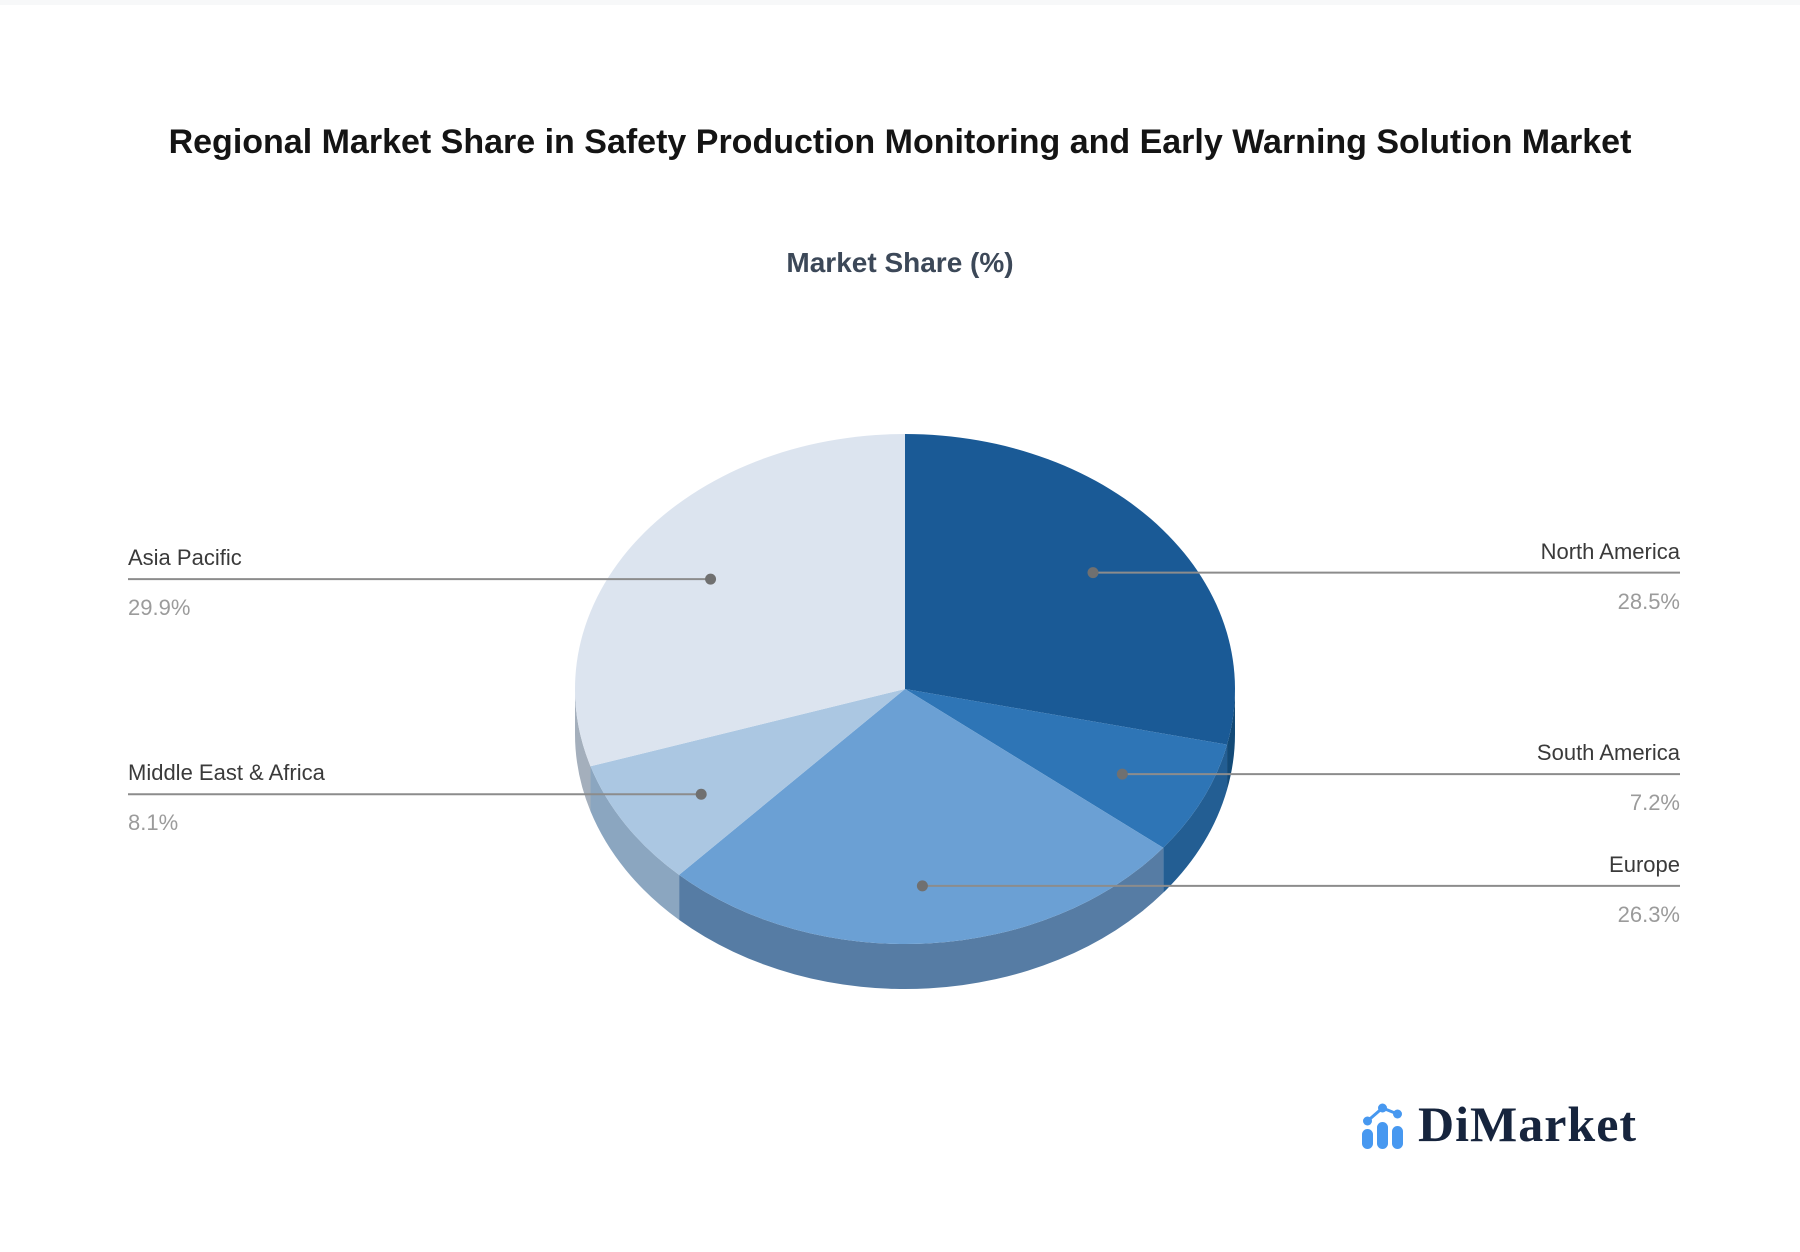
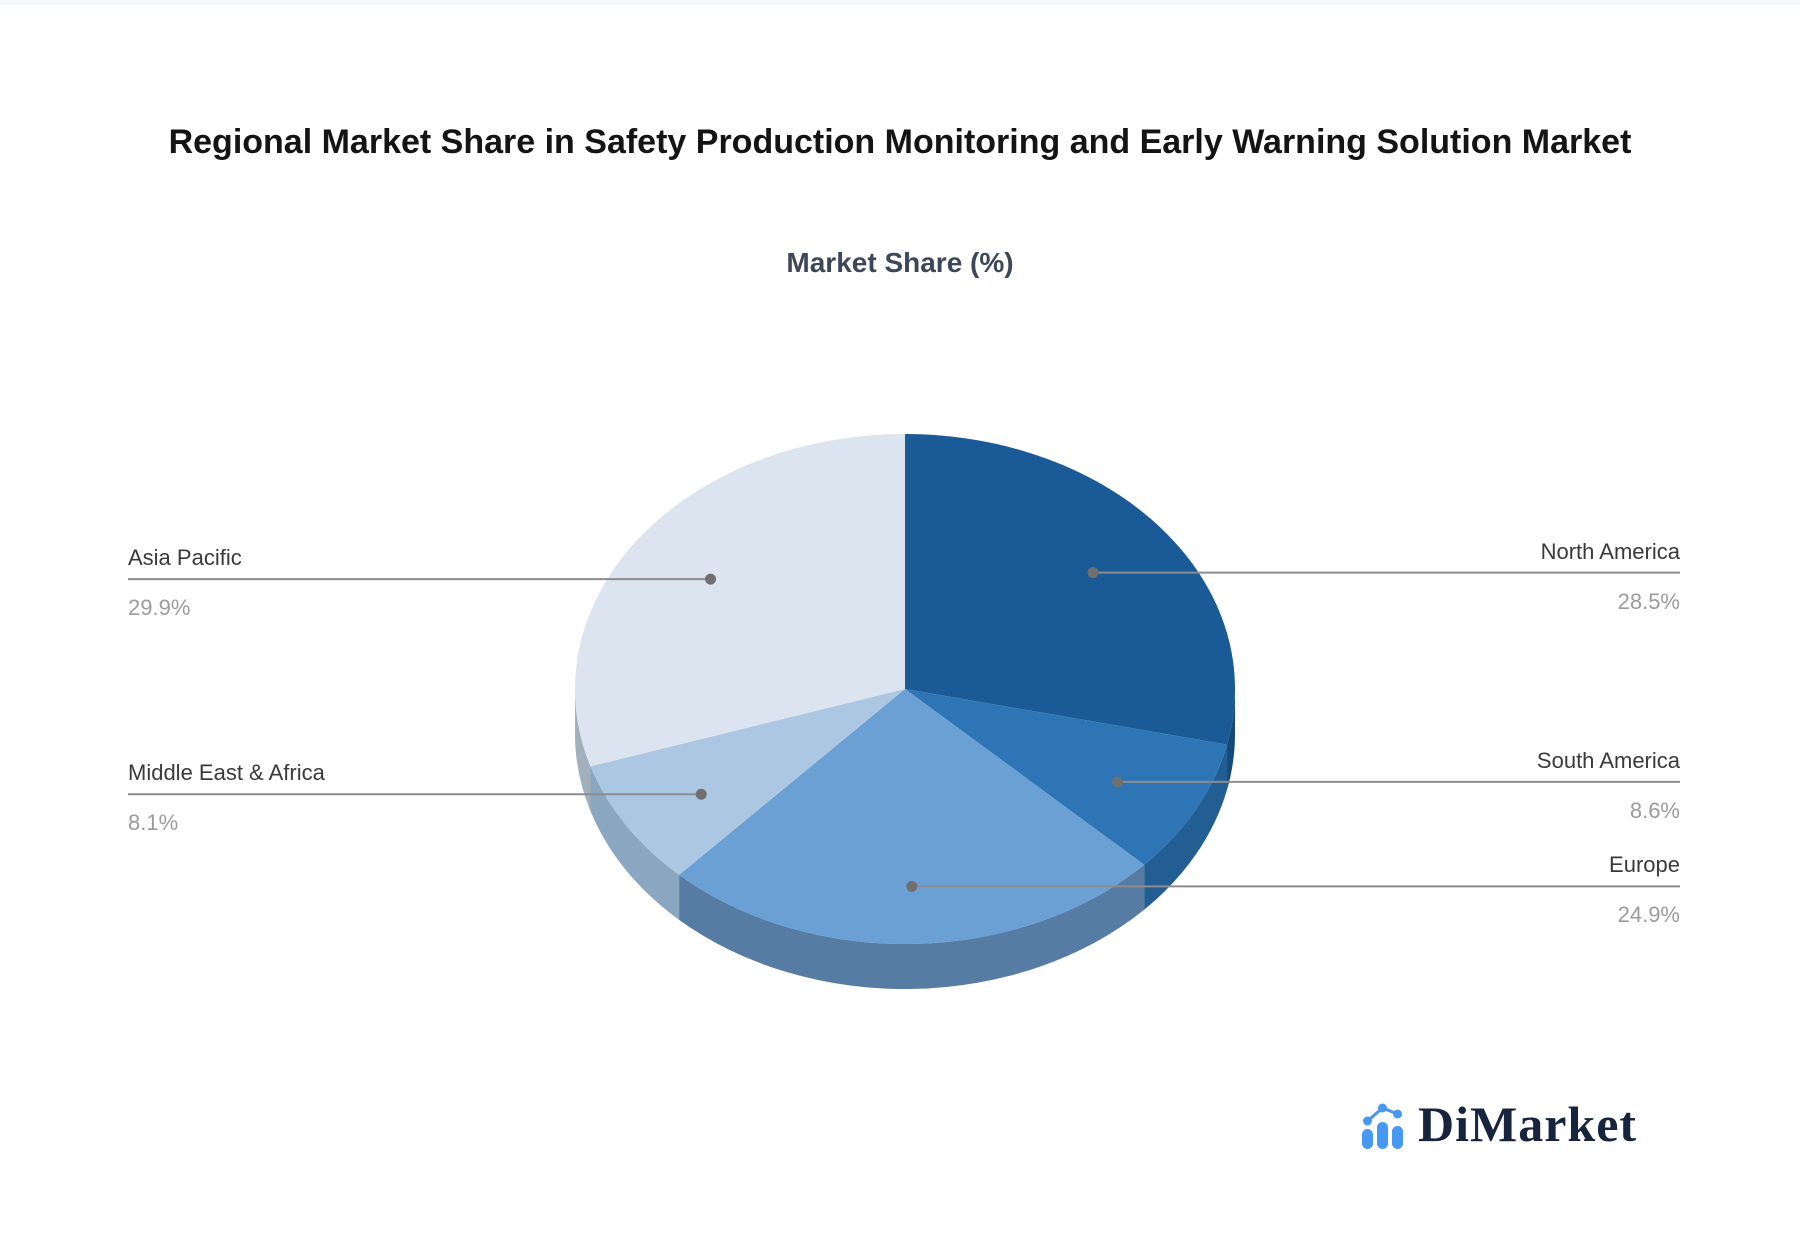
South America: 7.2% -> 8.6%
Europe: 26.3% -> 24.9%
